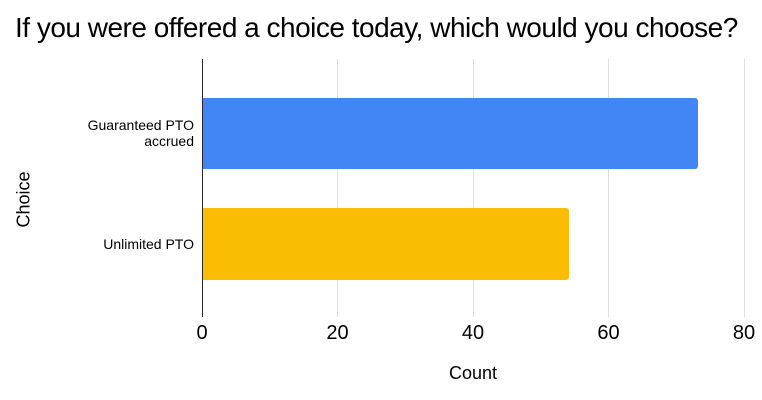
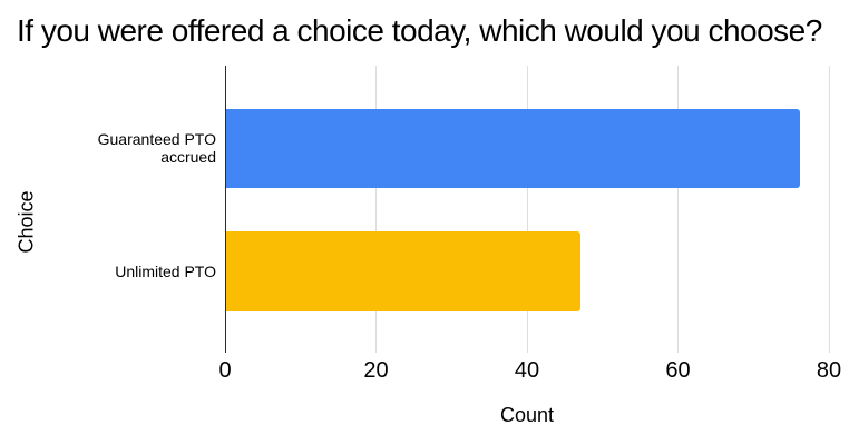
Guaranteed PTO accrued: 73 -> 76
Unlimited PTO: 54 -> 47
